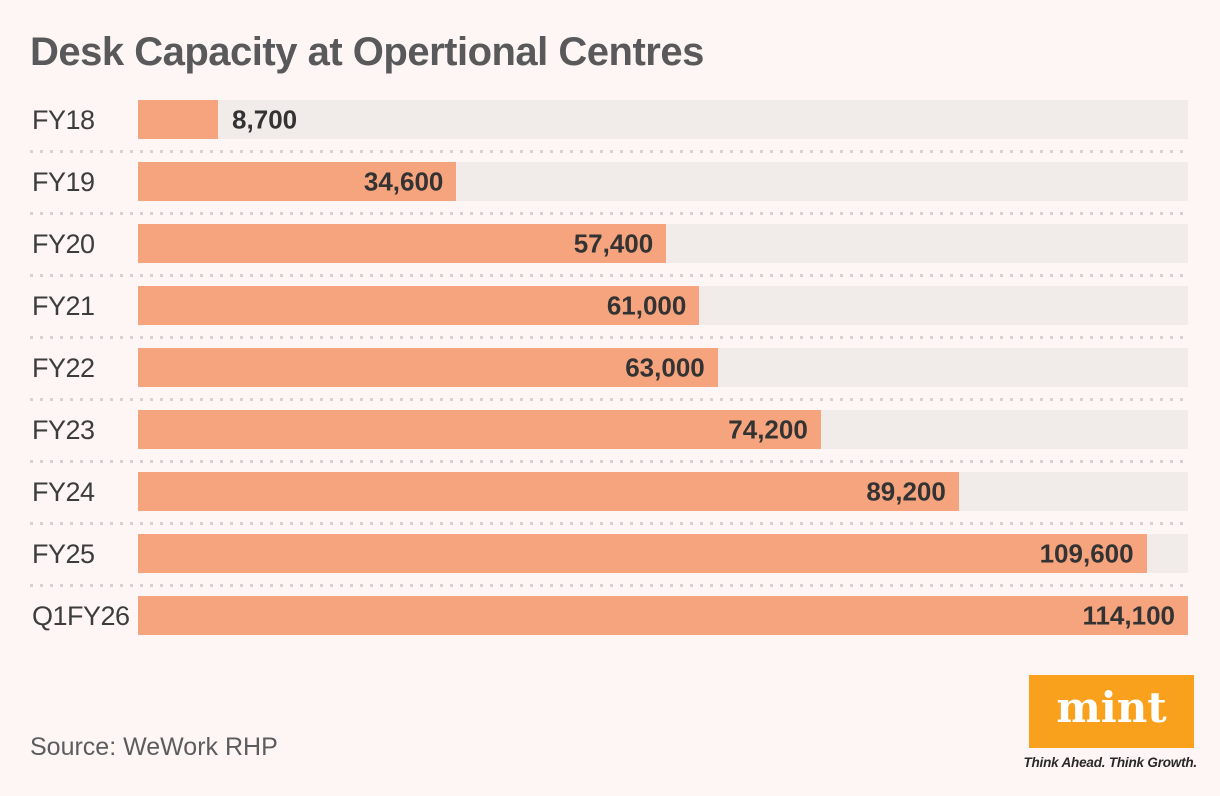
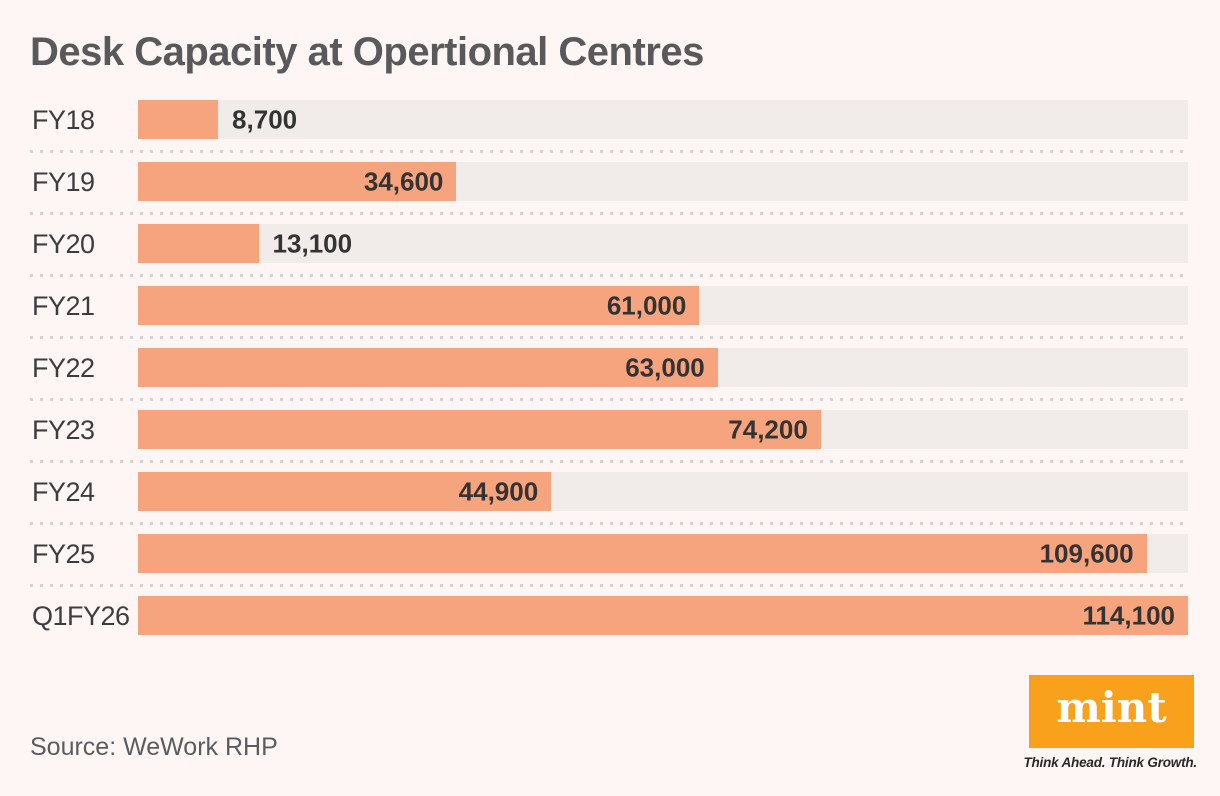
FY20: 57,400 -> 13,100
FY24: 89,200 -> 44,900
